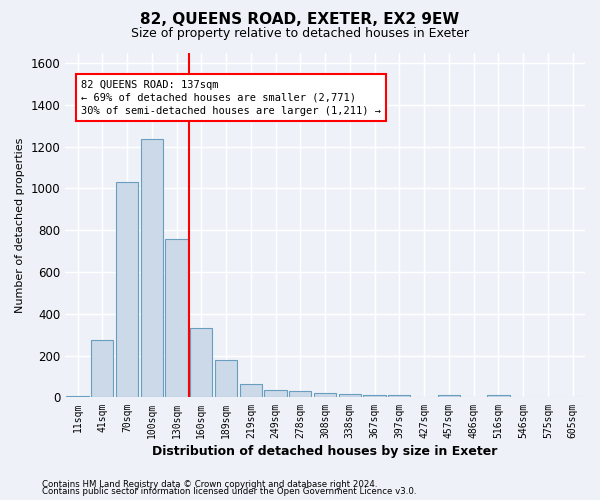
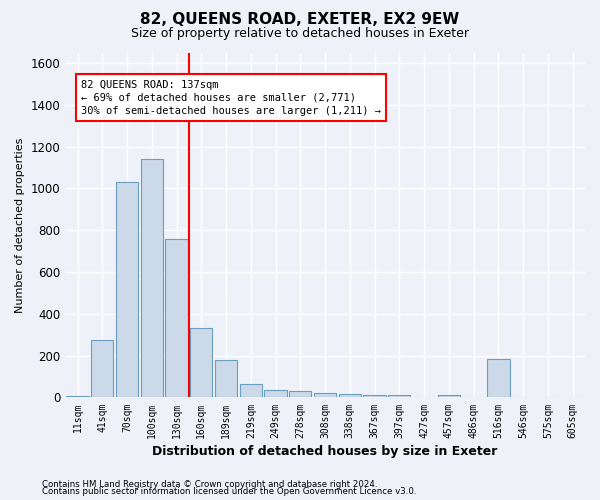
100sqm: 1235 -> 1140
516sqm: 10 -> 185
